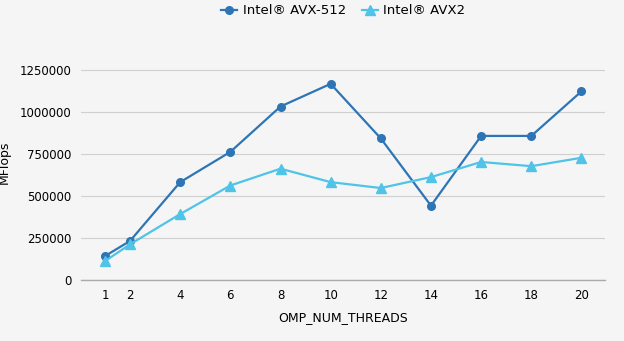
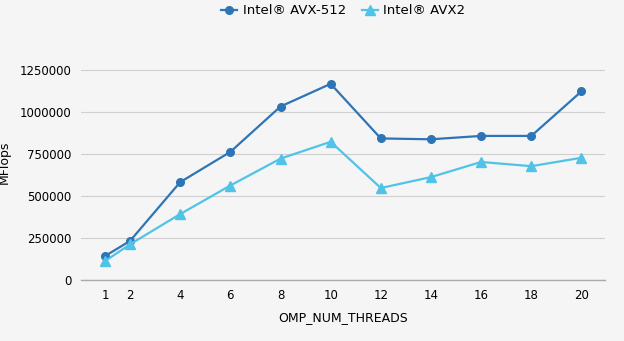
Intel® AVX2/8: 660000 -> 720000
Intel® AVX2/10: 580000 -> 820000
Intel® AVX-512/14: 440000 -> 840000
